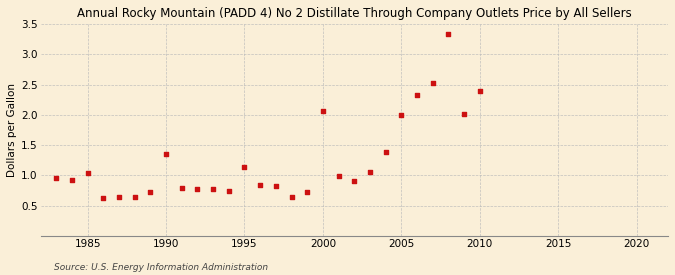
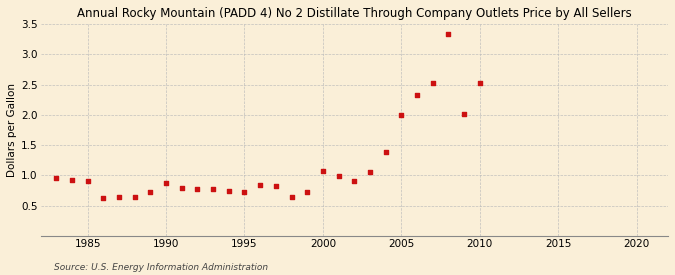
1985: 1.04 -> 0.90
1990: 1.36 -> 0.88
1995: 1.14 -> 0.73
2000: 2.06 -> 1.08
2010: 2.40 -> 2.52
